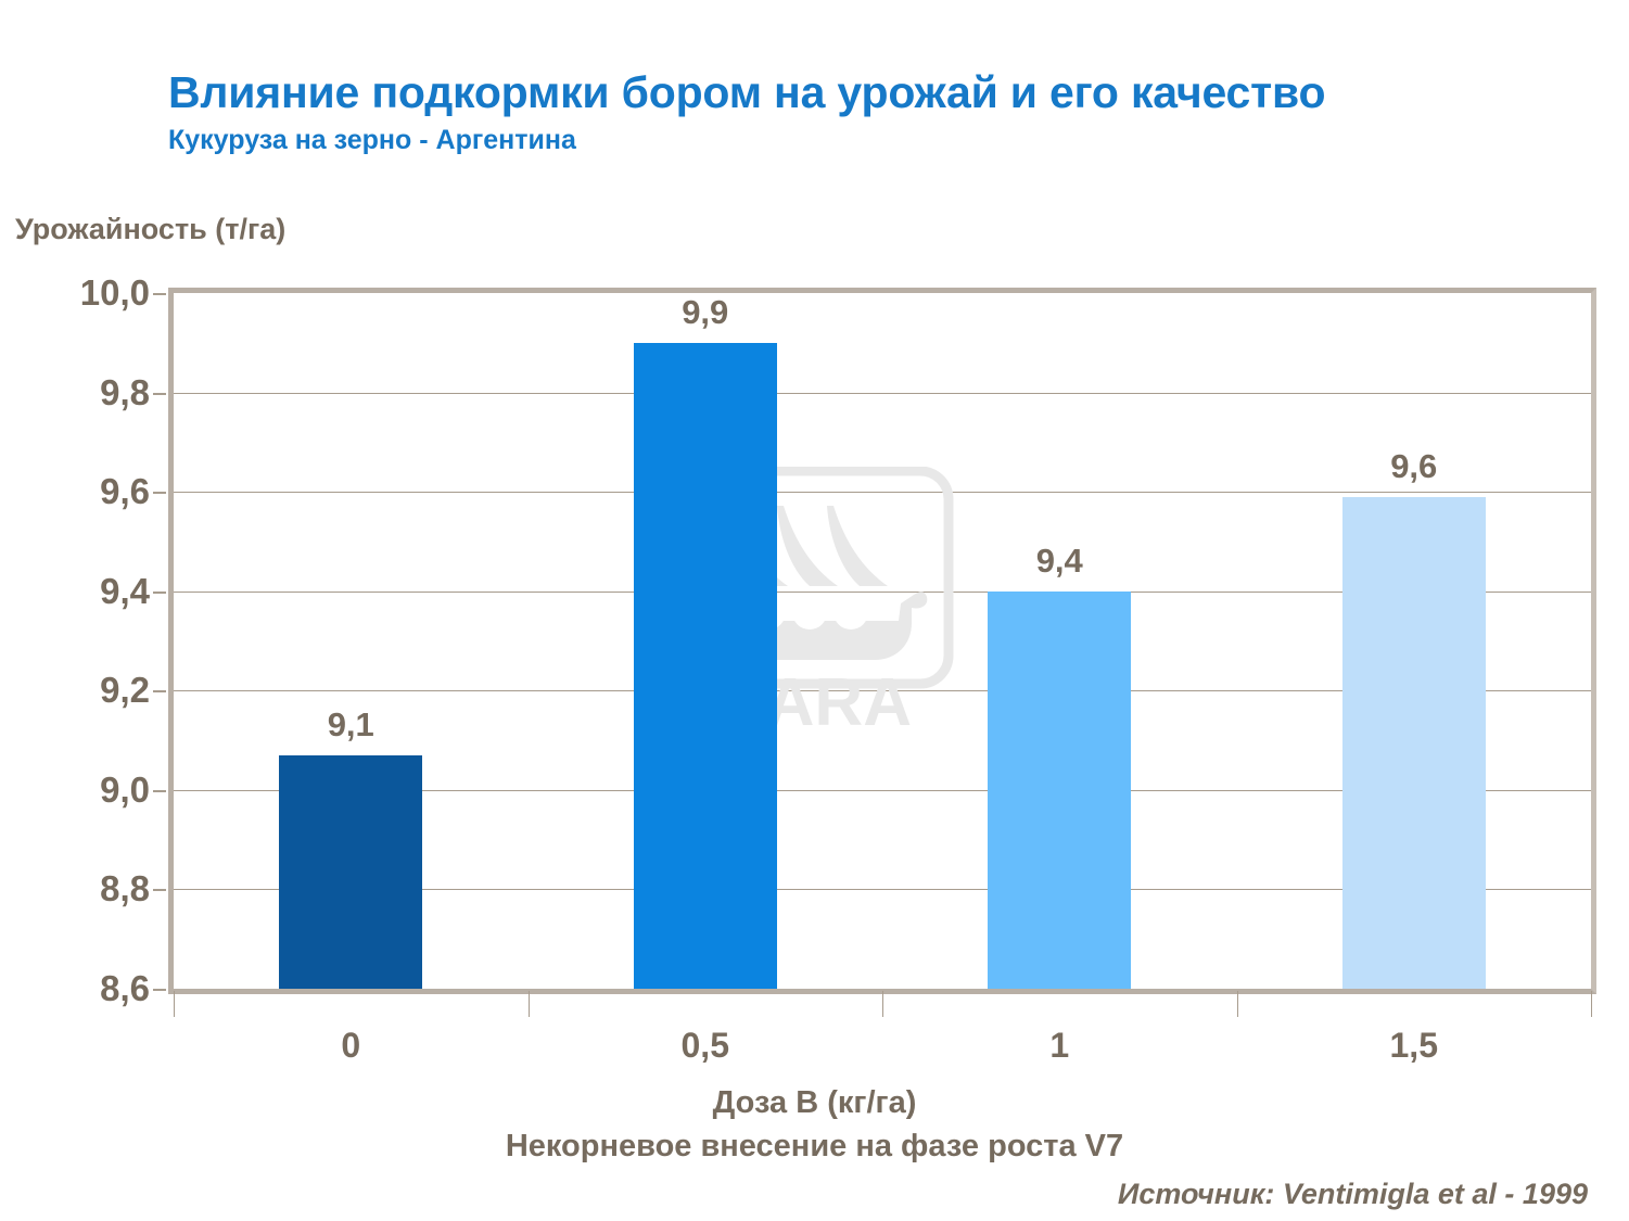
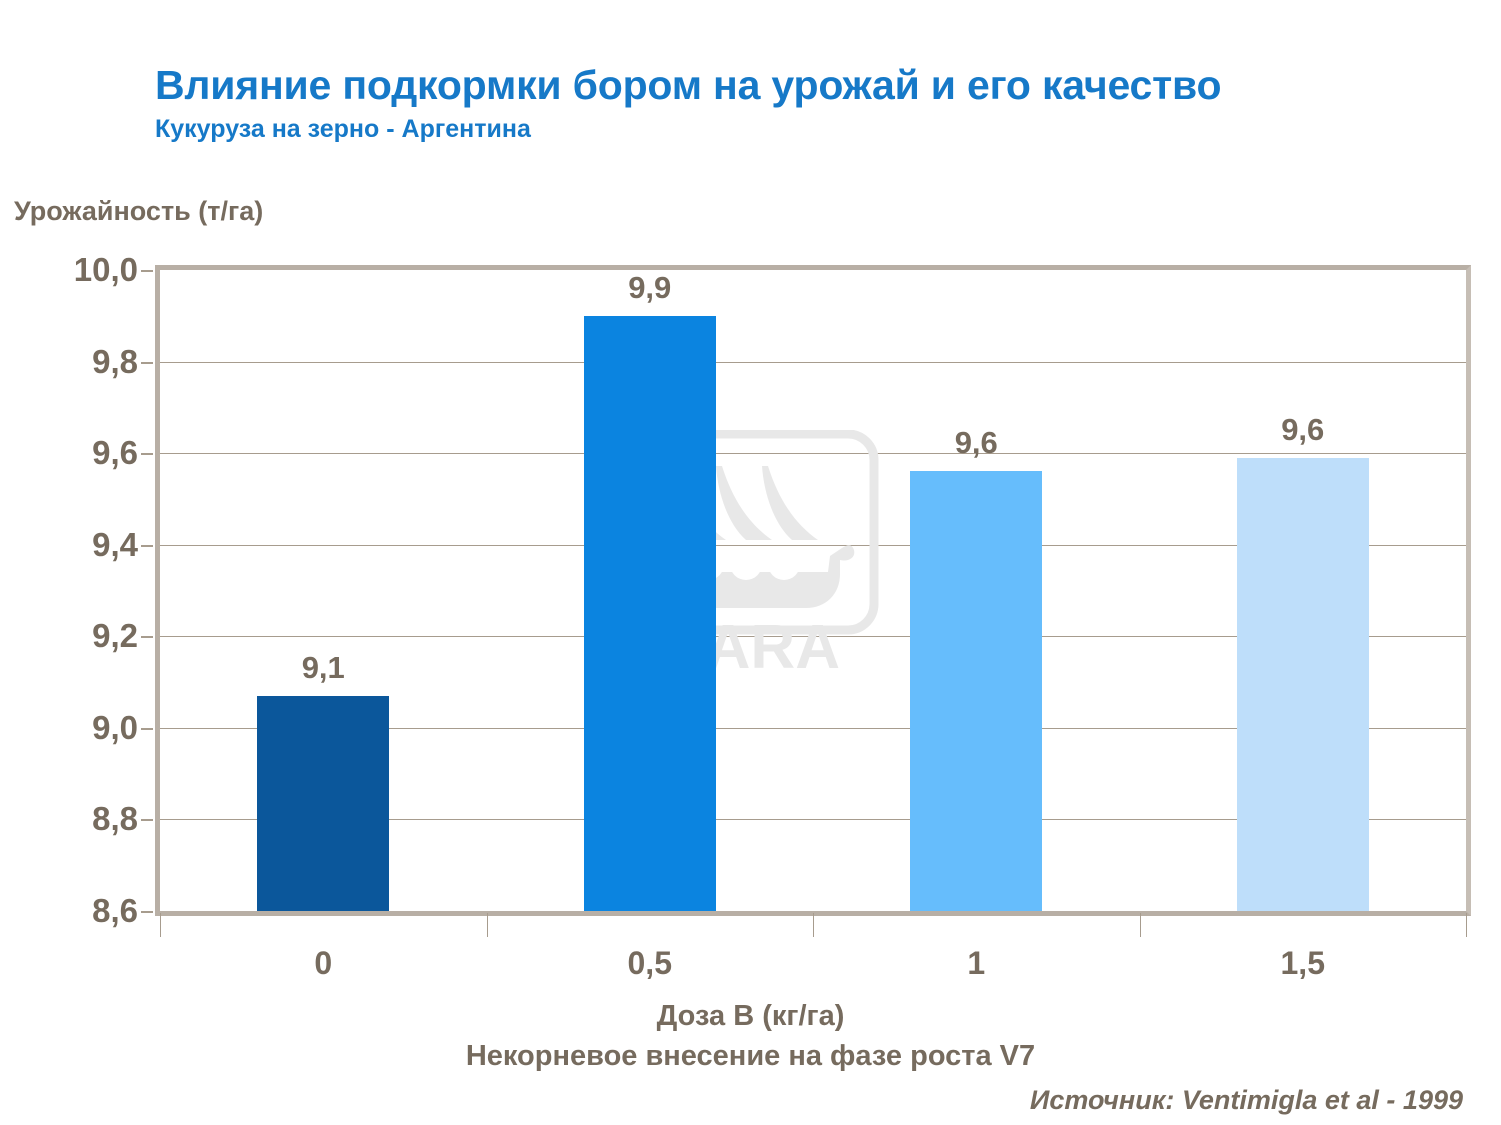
1: 9,4 -> 9,6
